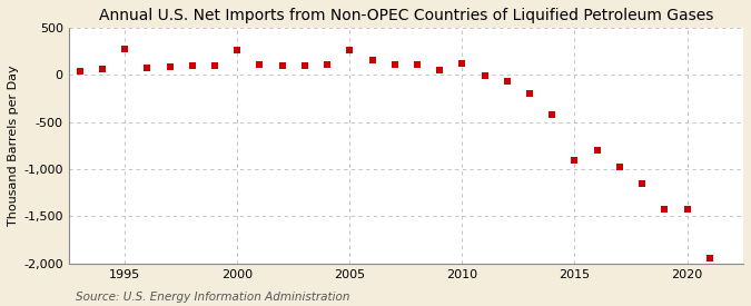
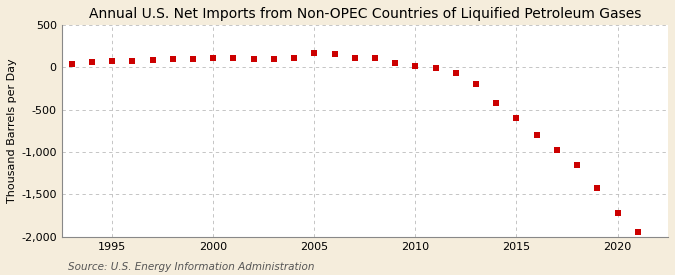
1995: 280 -> 70
2000: 260 -> 110
2005: 260 -> 160
2010: 120 -> 20
2015: -900 -> -600
2020: -1,420 -> -1,720
